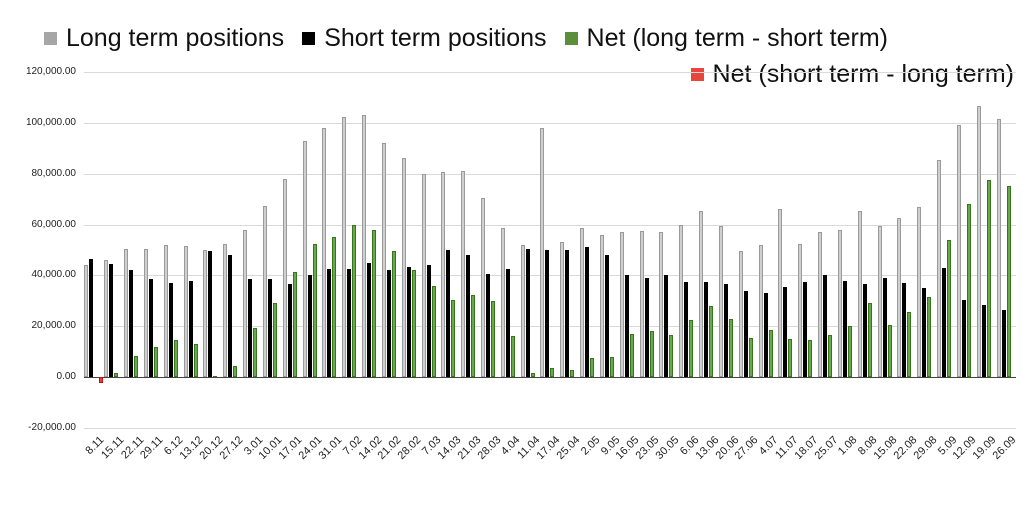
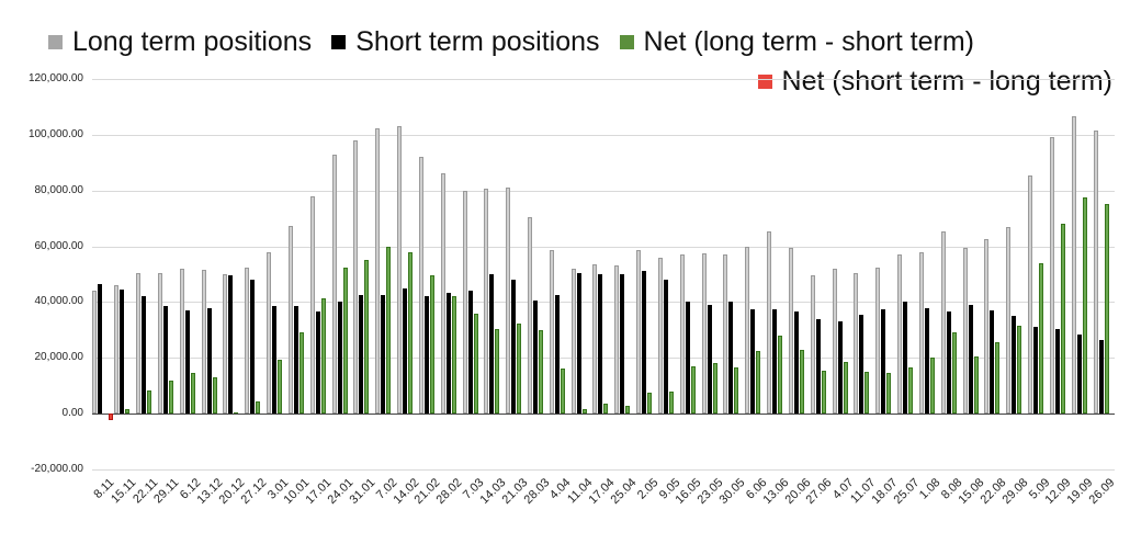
Long term positions/17.04: 98000 -> 54000
Long term positions/11.07: 66000 -> 50000
Short term positions/5.09: 43000 -> 31000
